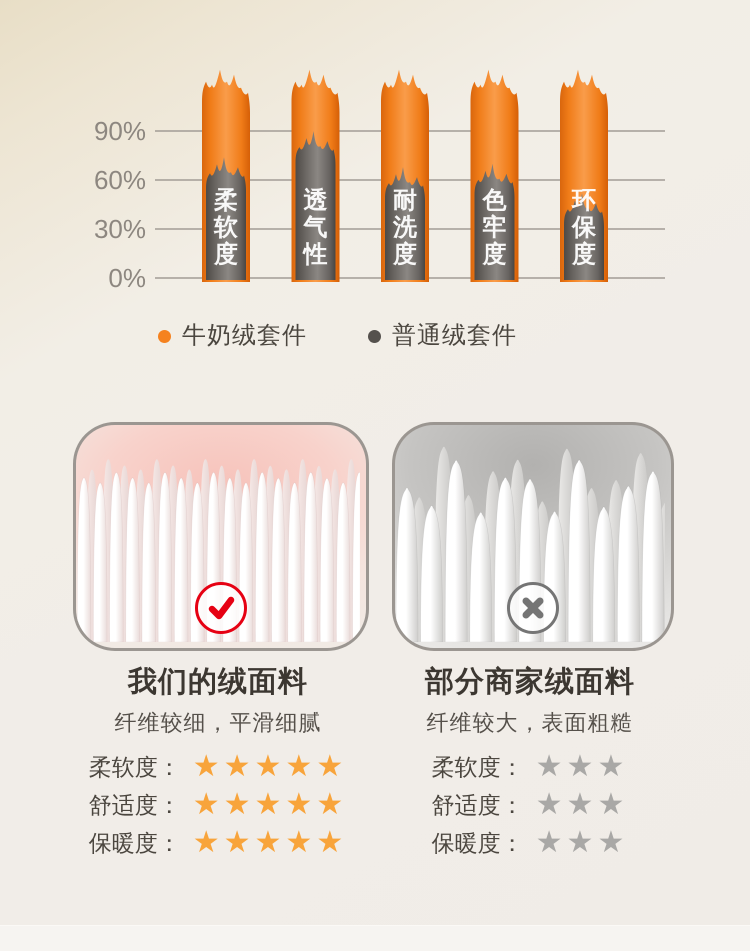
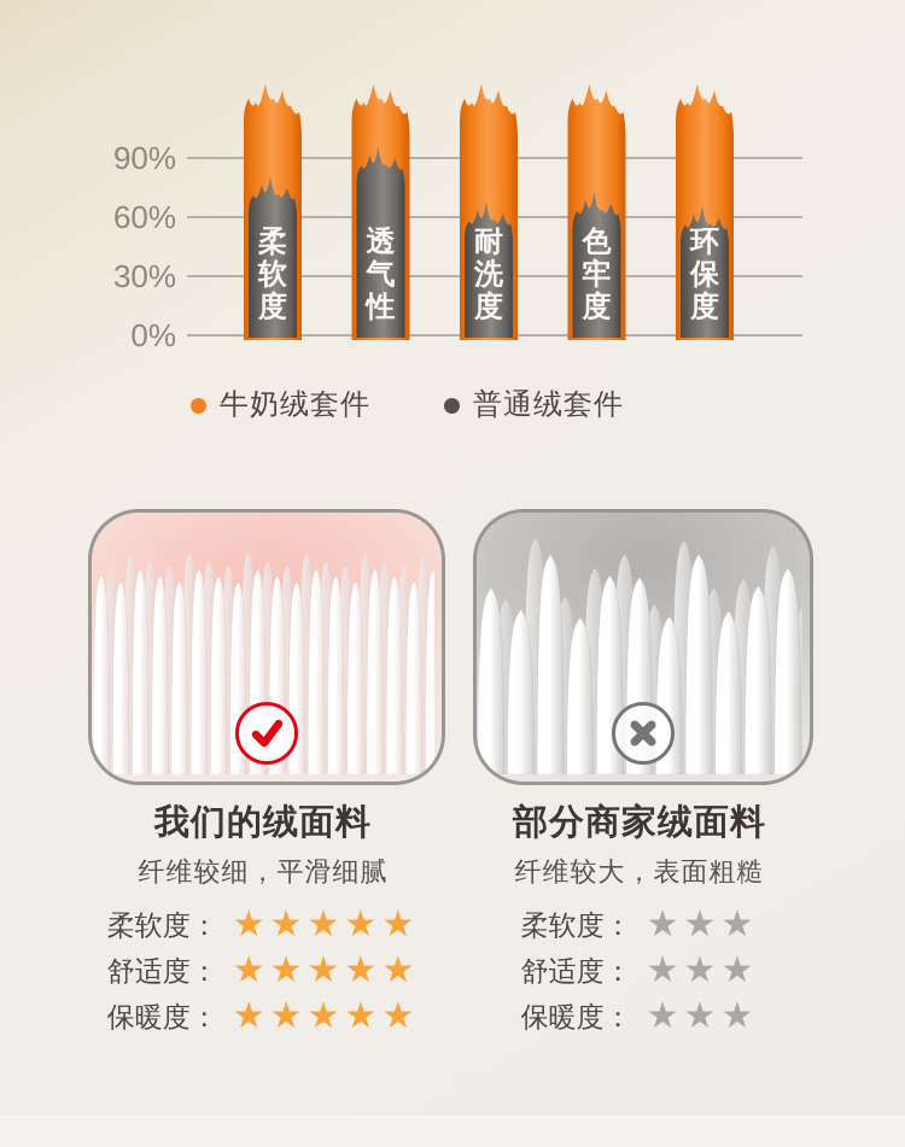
普通绒套件/柔软度: 58% -> 65%
普通绒套件/透气性: 74% -> 80%
普通绒套件/色牢度: 54% -> 57%
普通绒套件/环保度: 36% -> 50%
